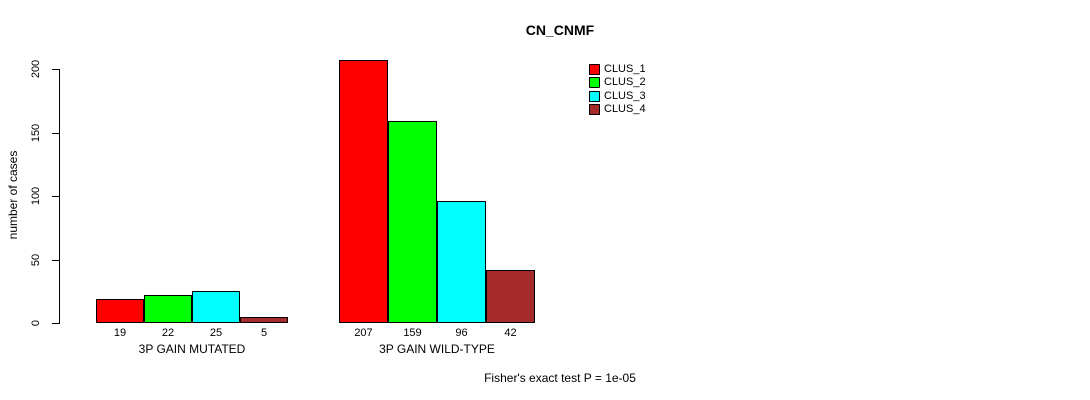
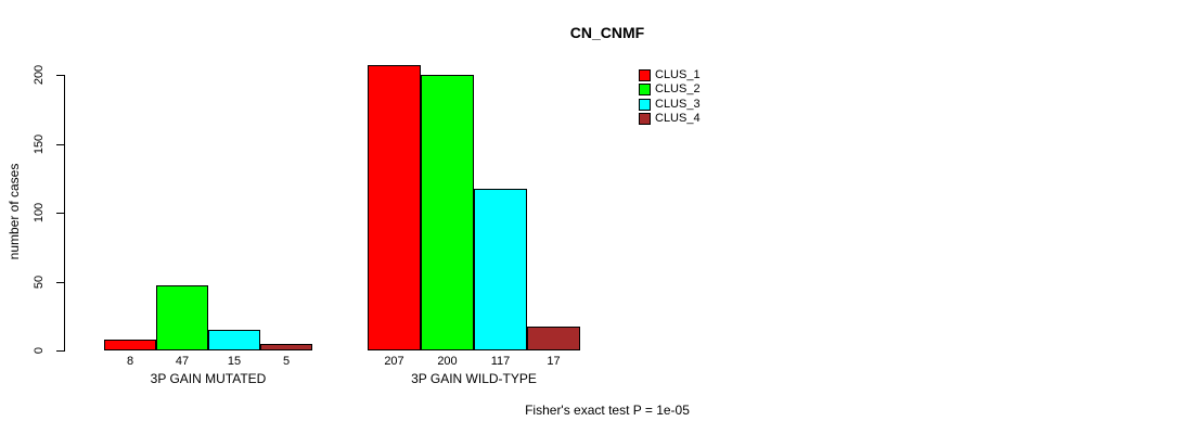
CLUS_1/3P GAIN MUTATED: 19 -> 8
CLUS_2/3P GAIN MUTATED: 22 -> 47
CLUS_3/3P GAIN MUTATED: 25 -> 15
CLUS_2/3P GAIN WILD-TYPE: 159 -> 200
CLUS_3/3P GAIN WILD-TYPE: 96 -> 117
CLUS_4/3P GAIN WILD-TYPE: 42 -> 17
